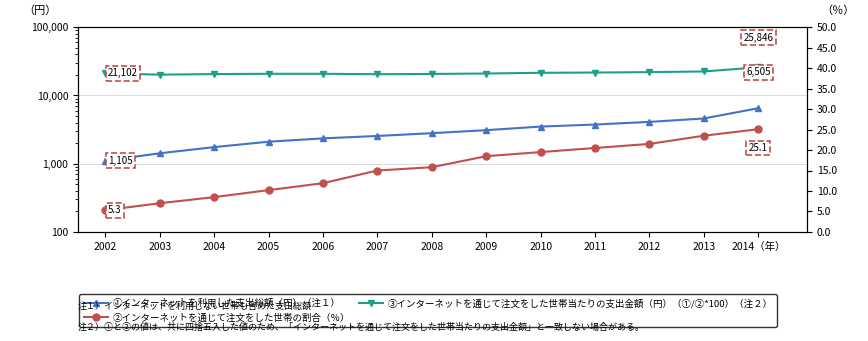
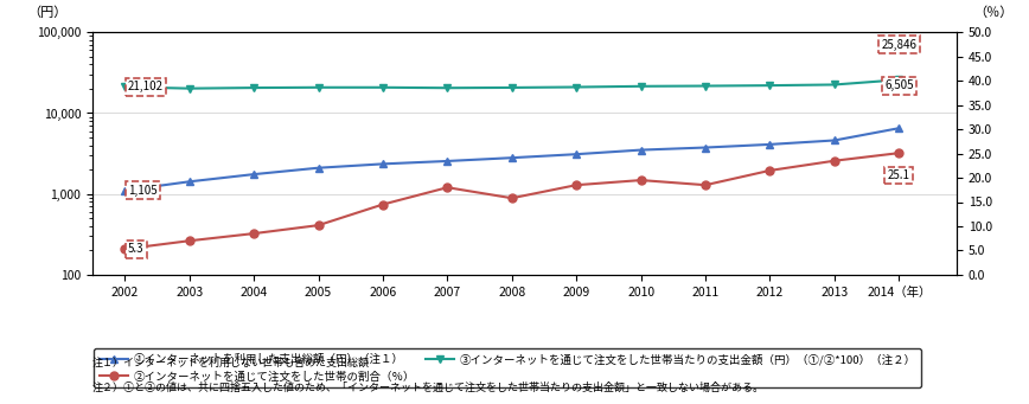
②インターネットを通じて注文をした世帯の割合（％）/2006: 11.9 -> 14.5
②インターネットを通じて注文をした世帯の割合（％）/2007: 15.0 -> 18.0
②インターネットを通じて注文をした世帯の割合（％）/2011: 20.5 -> 18.5
